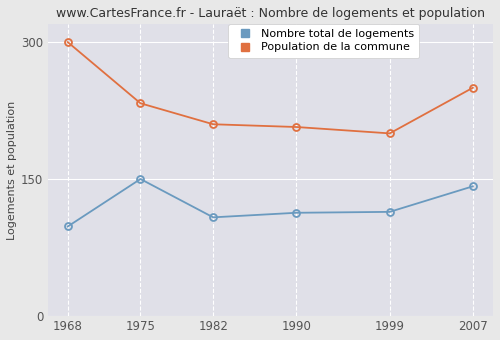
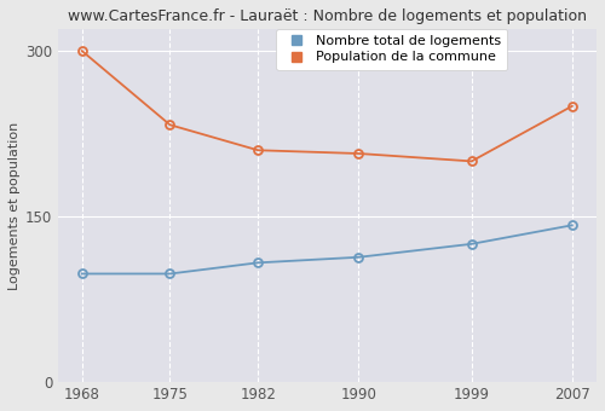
Nombre total de logements/1975: 150 -> 98
Nombre total de logements/1999: 114 -> 125
